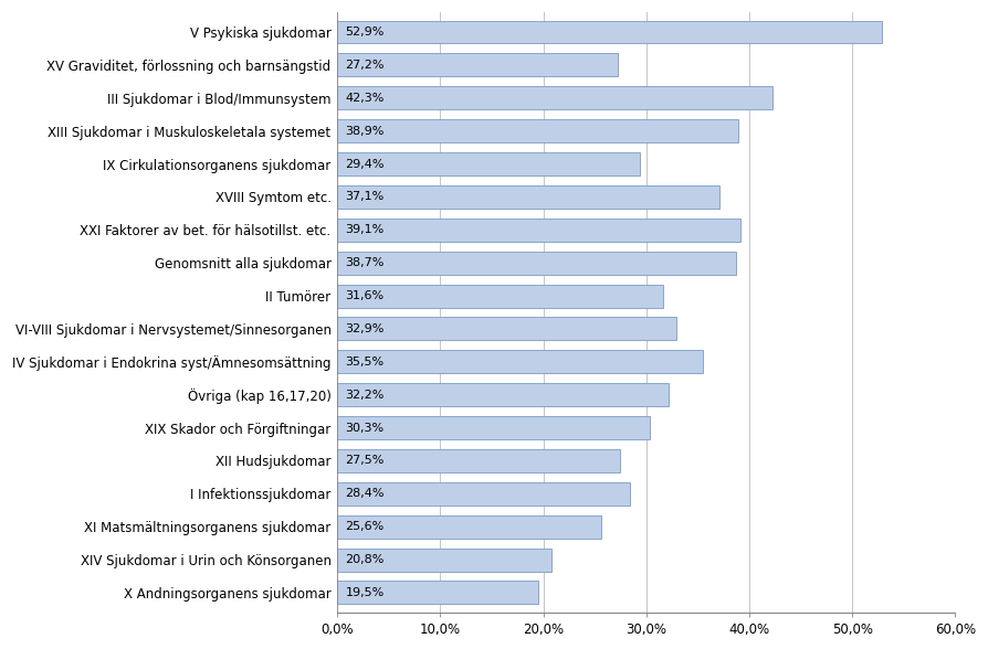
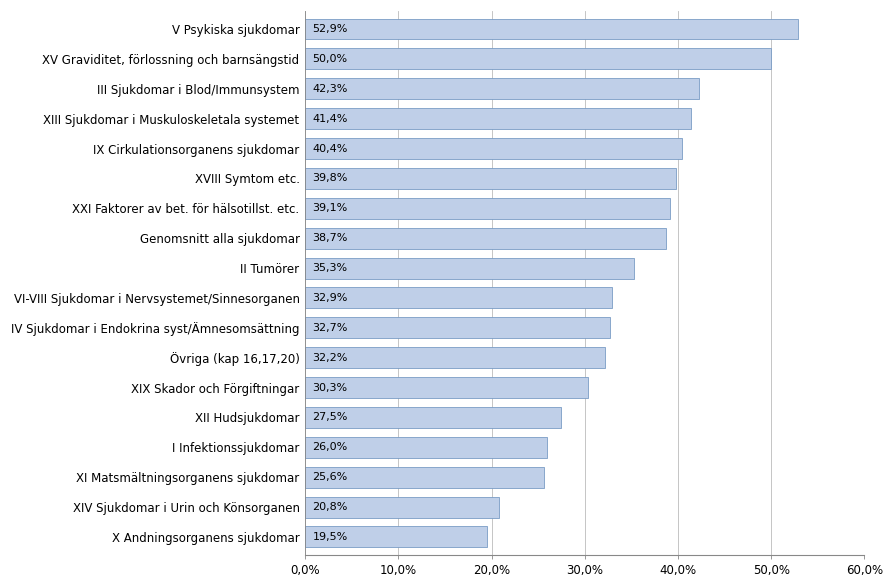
XV Graviditet, förlossning och barnsängstid: 27,2% -> 50,0%
XIII Sjukdomar i Muskuloskeletala systemet: 38,9% -> 41,4%
IX Cirkulationsorganens sjukdomar: 29,4% -> 40,4%
XVIII Symtom etc.: 37,1% -> 39,8%
II Tumörer: 31,6% -> 35,3%
IV Sjukdomar i Endokrina syst/Ämnesomsättning: 35,5% -> 32,7%
I Infektionssjukdomar: 28,4% -> 26,0%
